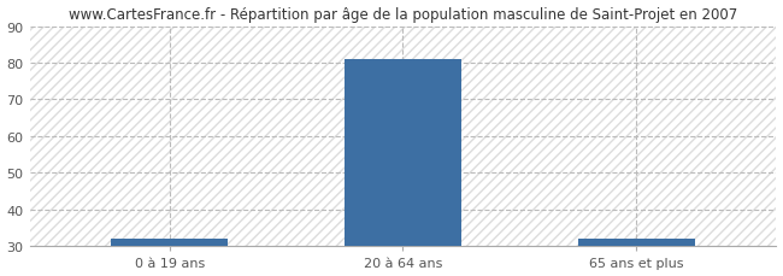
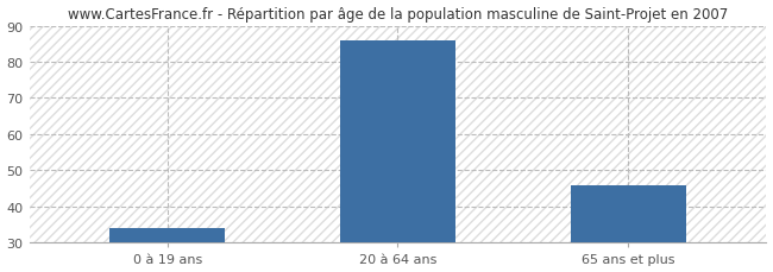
0 à 19 ans: 32 -> 34
20 à 64 ans: 81 -> 86
65 ans et plus: 32 -> 46
